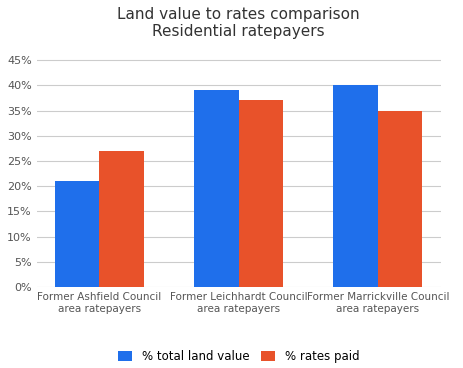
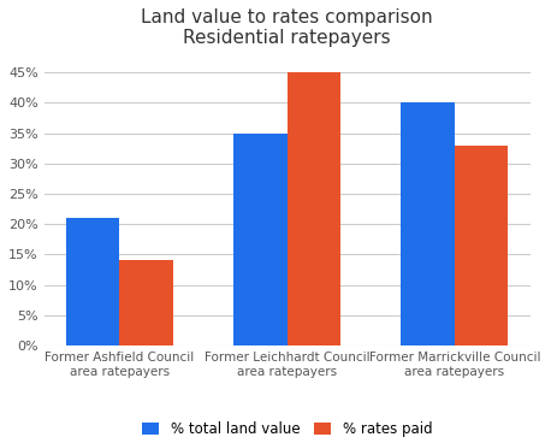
% rates paid/Former Ashfield Council area ratepayers: 27% -> 14%
% total land value/Former Leichhardt Council area ratepayers: 39% -> 35%
% rates paid/Former Leichhardt Council area ratepayers: 37% -> 45%
% rates paid/Former Marrickville Council area ratepayers: 35% -> 33%
